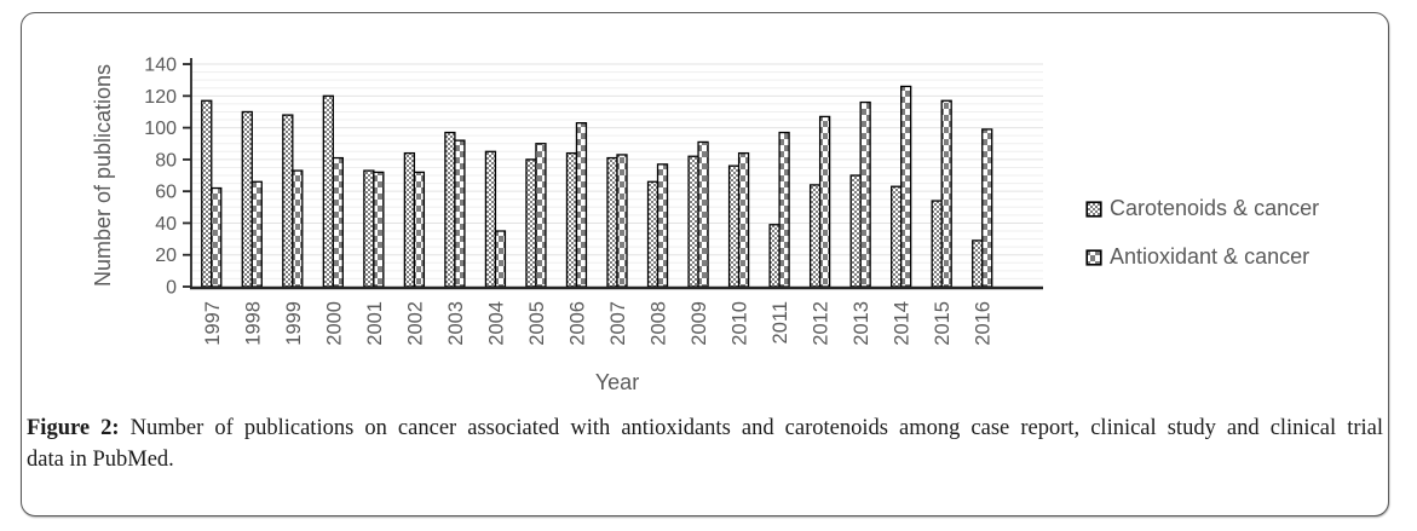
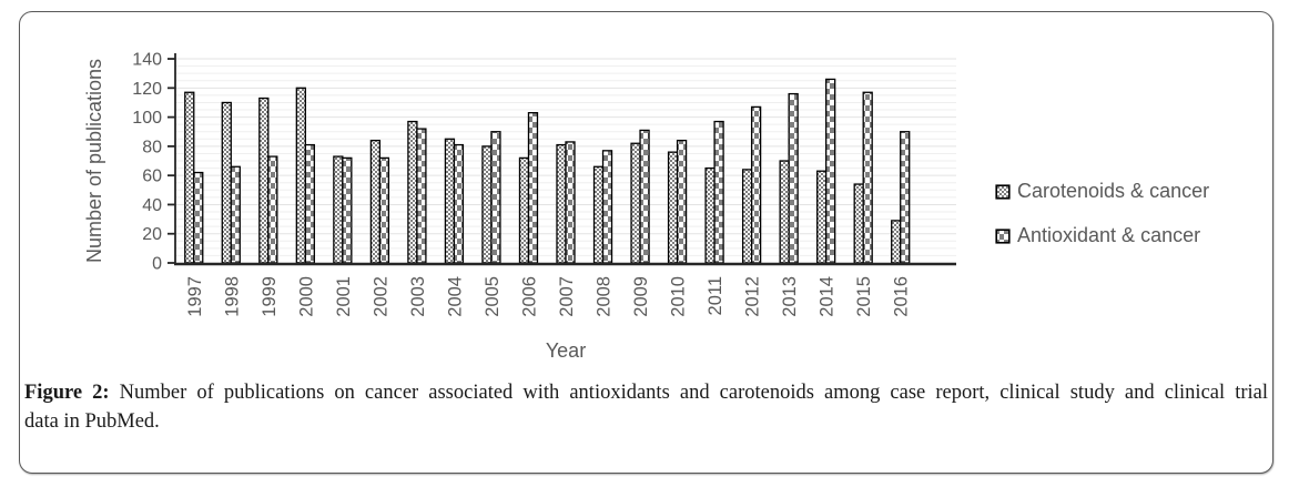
Carotenoids & cancer/1999: 108 -> 113
Antioxidant & cancer/2004: 35 -> 81
Carotenoids & cancer/2006: 84 -> 72
Carotenoids & cancer/2011: 39 -> 65
Antioxidant & cancer/2016: 99 -> 90
